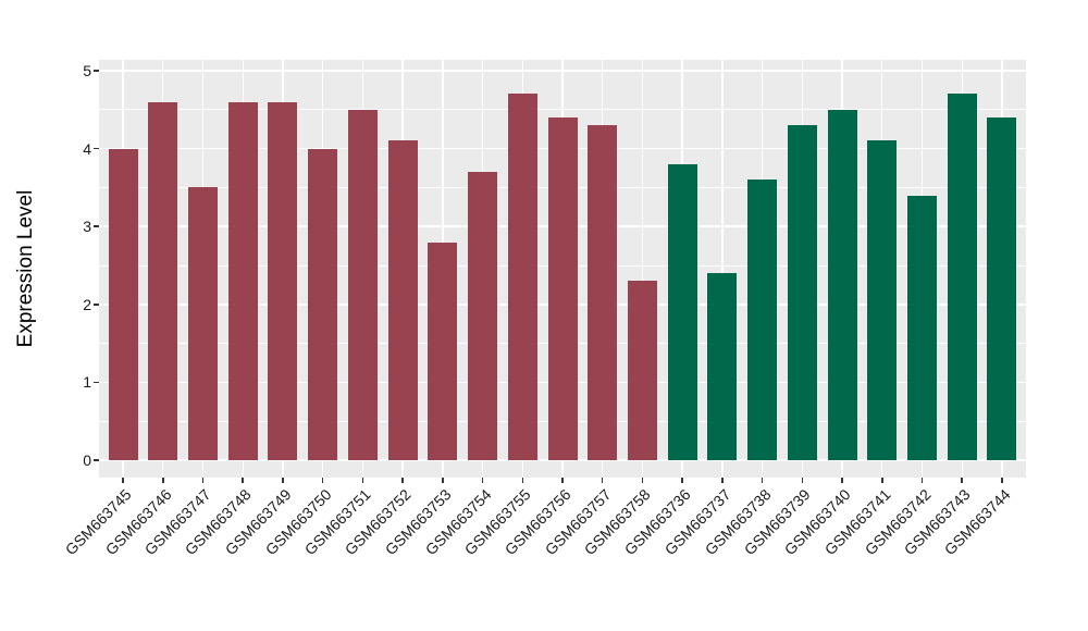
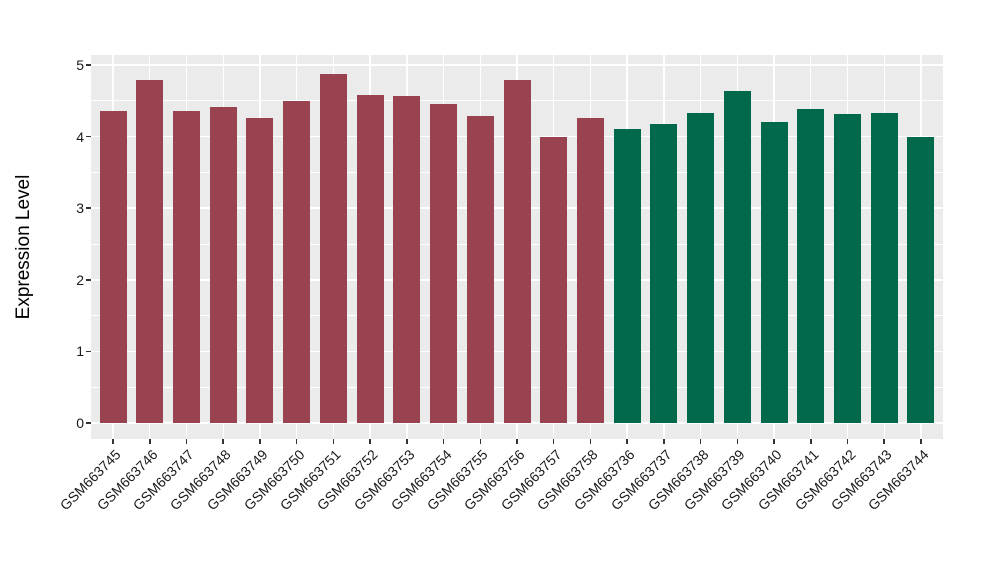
GSM663745: 4.0 -> 4.4
GSM663746: 4.6 -> 4.8
GSM663747: 3.5 -> 4.4
GSM663748: 4.6 -> 4.4
GSM663749: 4.6 -> 4.3
GSM663750: 4.0 -> 4.5
GSM663751: 4.5 -> 4.9
GSM663752: 4.1 -> 4.6
GSM663753: 2.8 -> 4.6
GSM663754: 3.7 -> 4.5
GSM663755: 4.7 -> 4.3
GSM663756: 4.4 -> 4.8
GSM663757: 4.3 -> 4.0
GSM663758: 2.3 -> 4.3
GSM663736: 3.8 -> 4.1
GSM663737: 2.4 -> 4.2
GSM663738: 3.6 -> 4.3
GSM663739: 4.3 -> 4.6
GSM663740: 4.5 -> 4.2
GSM663741: 4.1 -> 4.4
GSM663742: 3.4 -> 4.3
GSM663743: 4.7 -> 4.3
GSM663744: 4.4 -> 4.0
